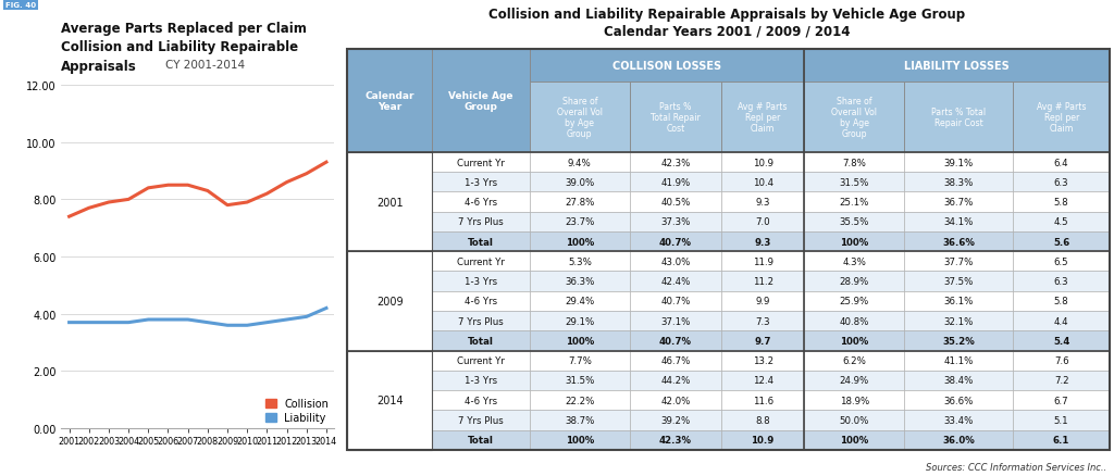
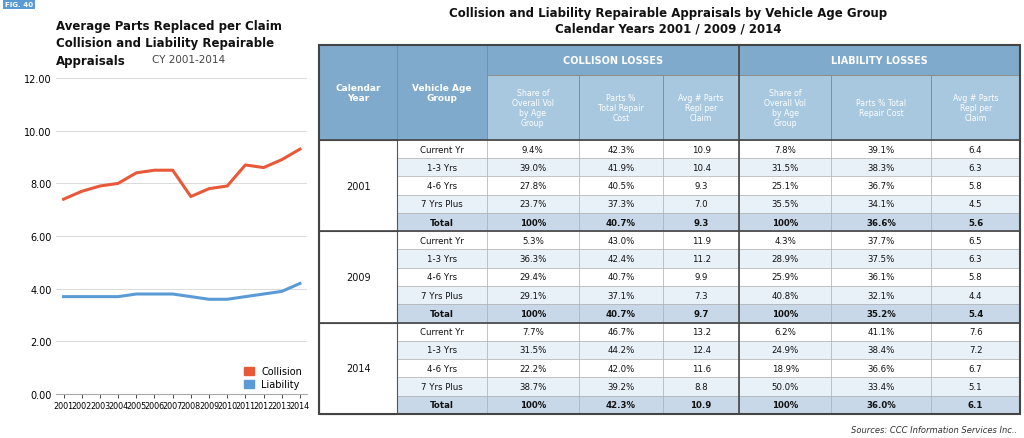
Collision/2008: 8.3 -> 7.5
Collision/2011: 8.2 -> 8.7
